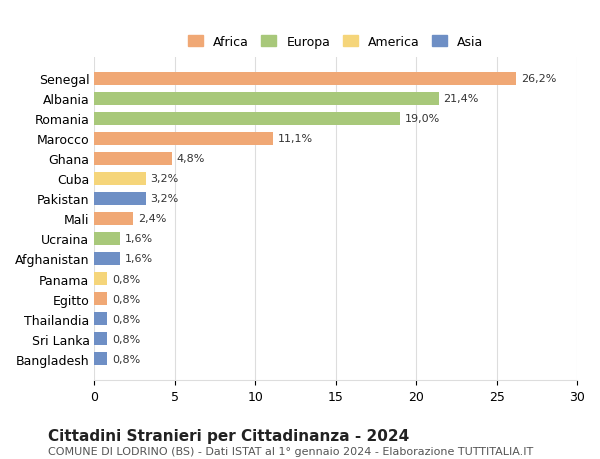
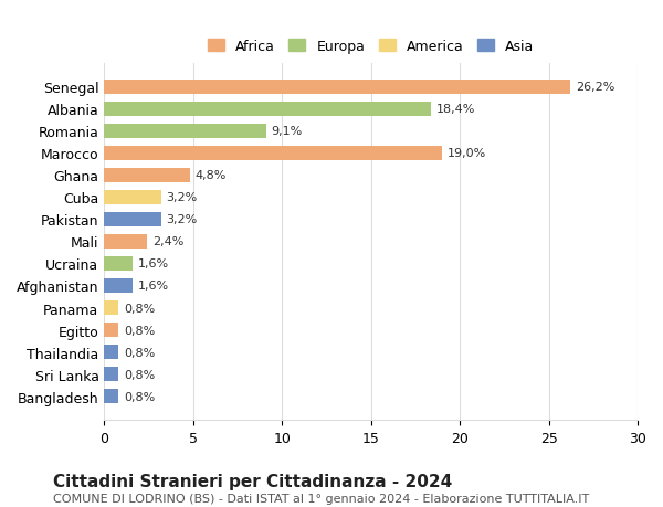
Albania: 21,4% -> 18,4%
Romania: 19,0% -> 9,1%
Marocco: 11,1% -> 19,0%
